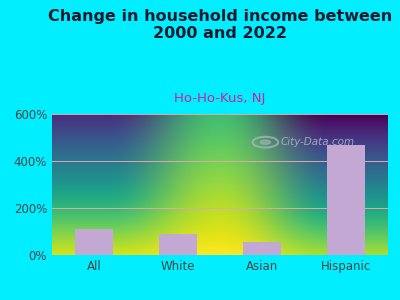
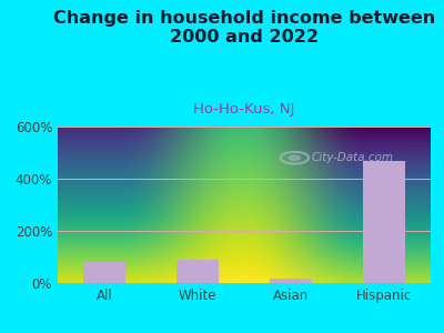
All: 110% -> 80%
Asian: 55% -> 15%
